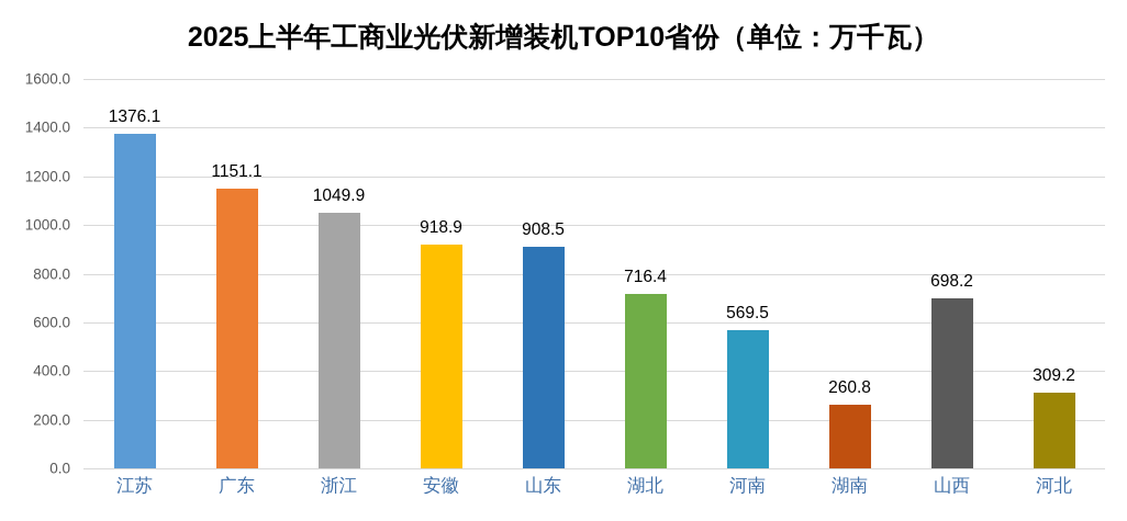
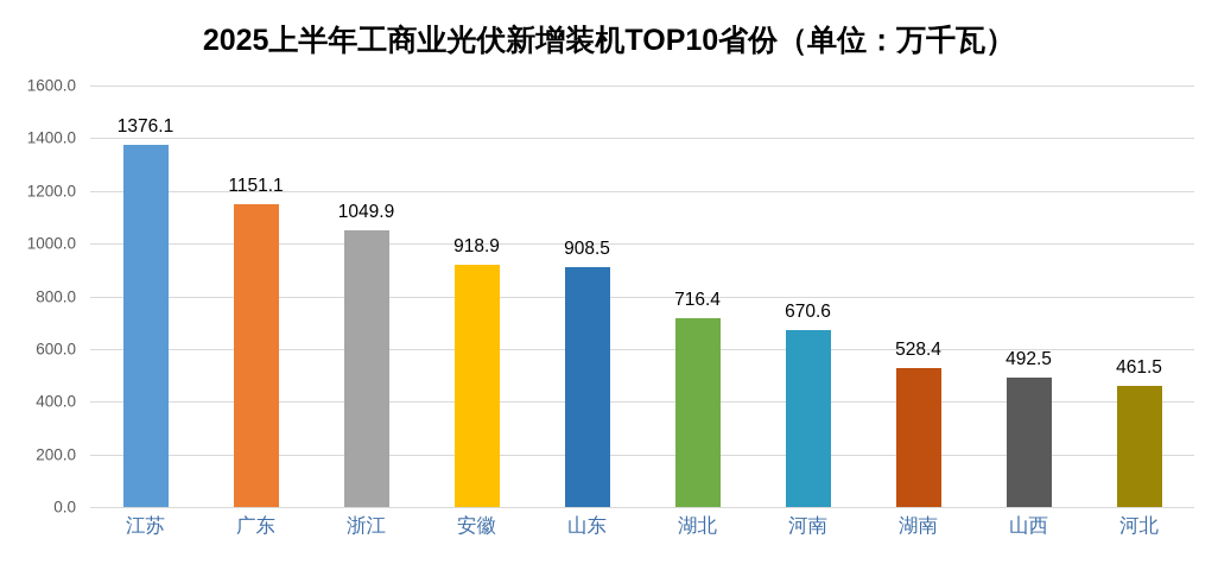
河南: 569.5 -> 670.6
湖南: 260.8 -> 528.4
山西: 698.2 -> 492.5
河北: 309.2 -> 461.5
